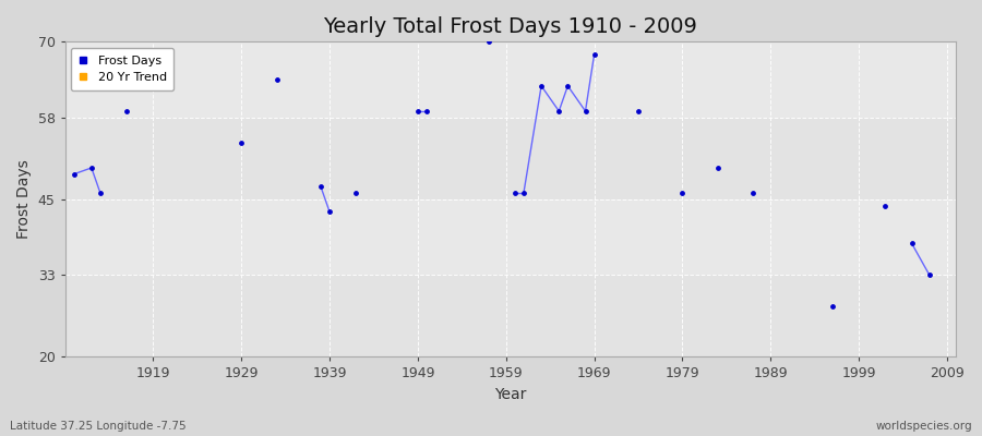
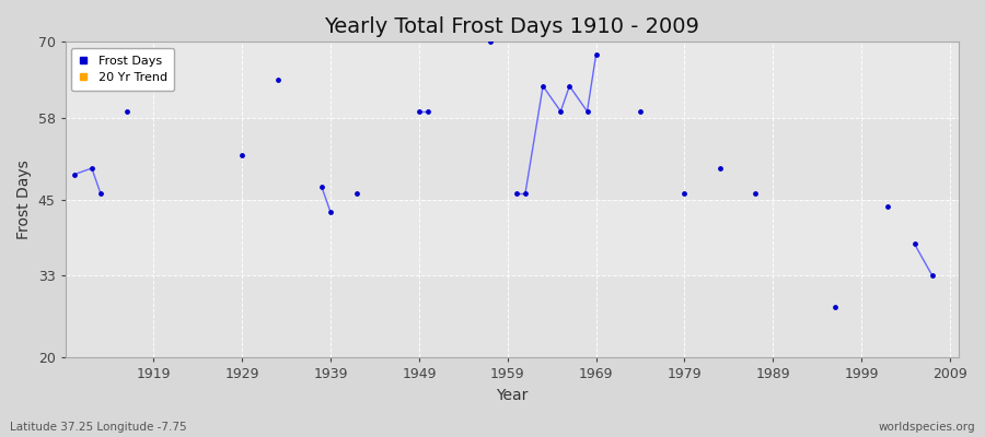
1929: 54 -> 52
